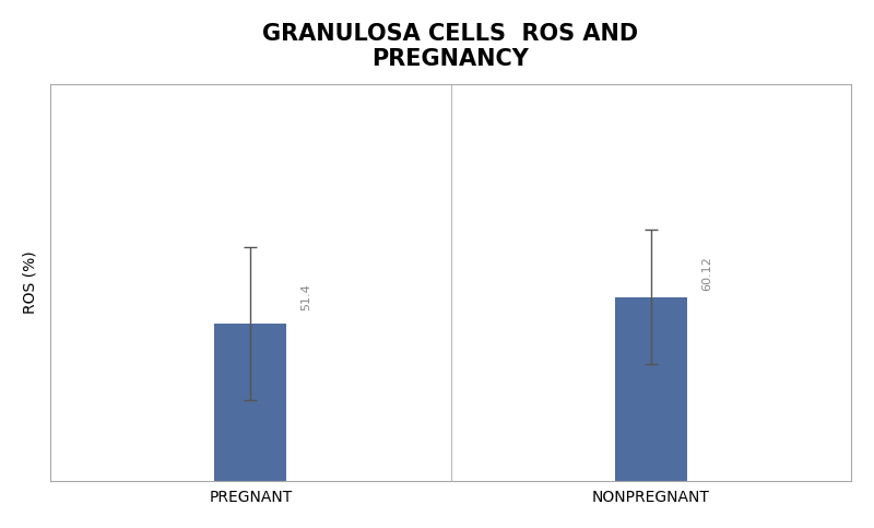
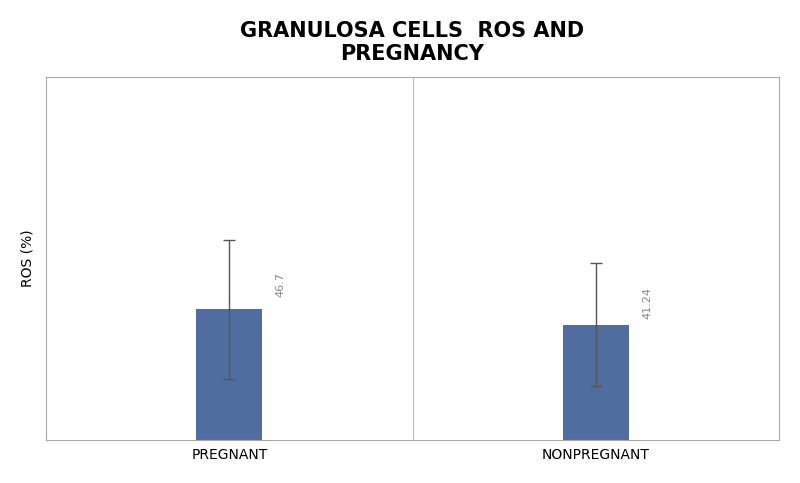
PREGNANT: 51.4 -> 46.7
NONPREGNANT: 60.12 -> 41.24
